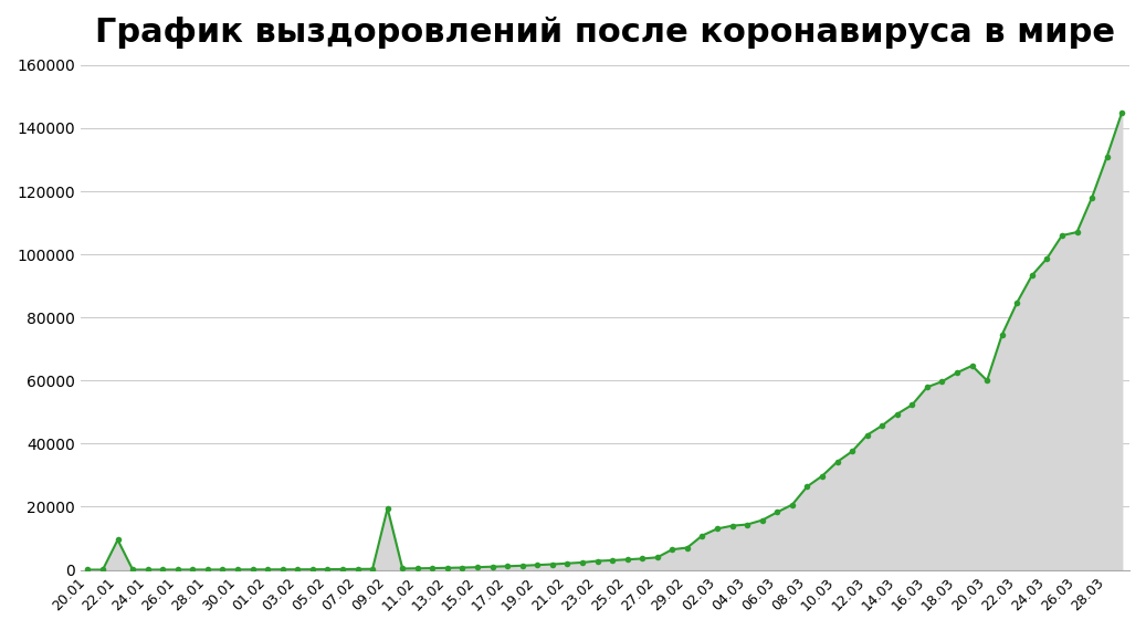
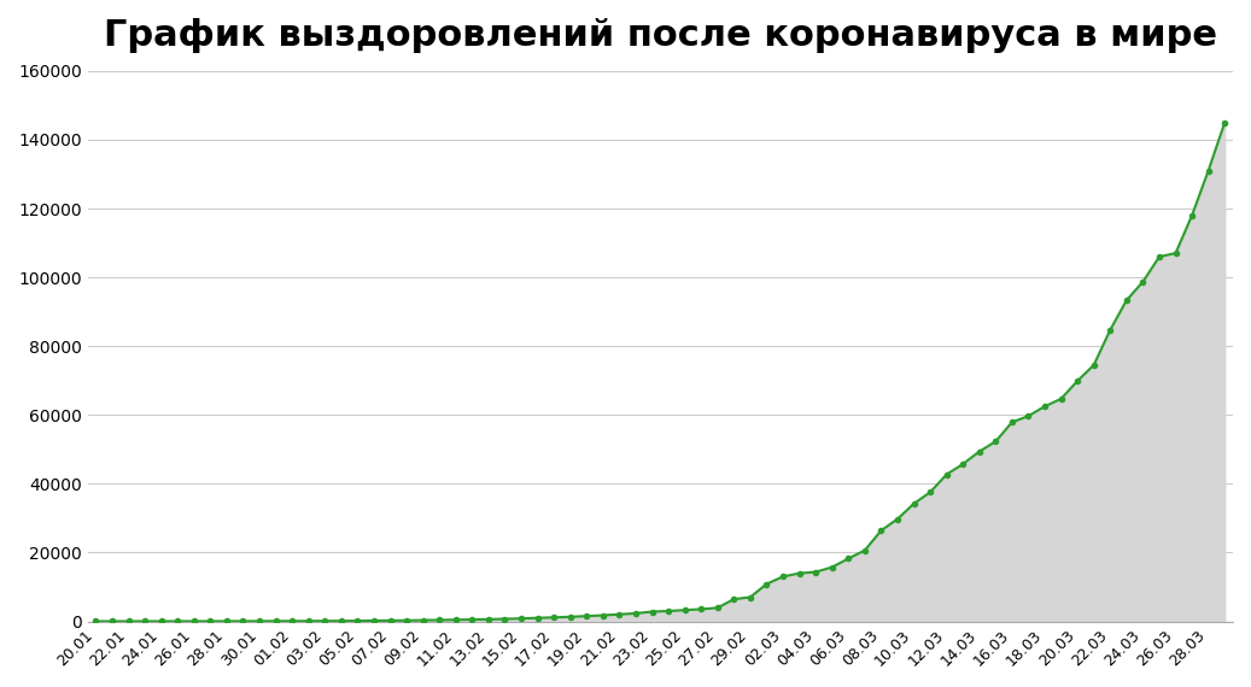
22.01: 9500 -> 0
09.02: 19500 -> 300
20.03: 60000 -> 69900
